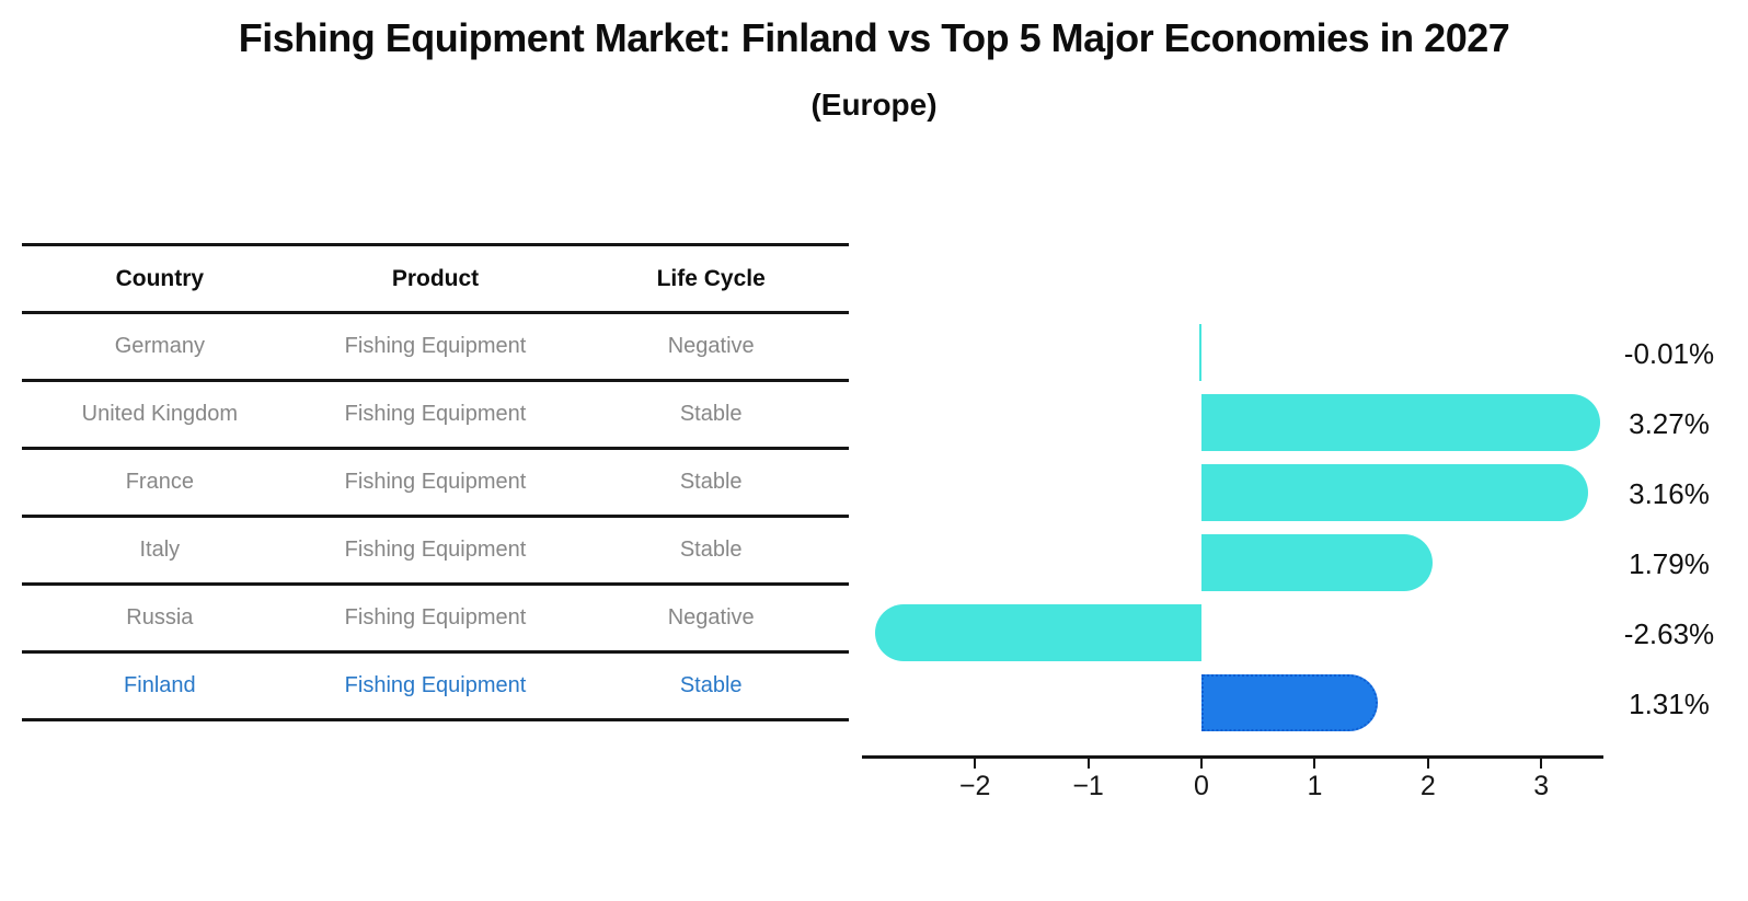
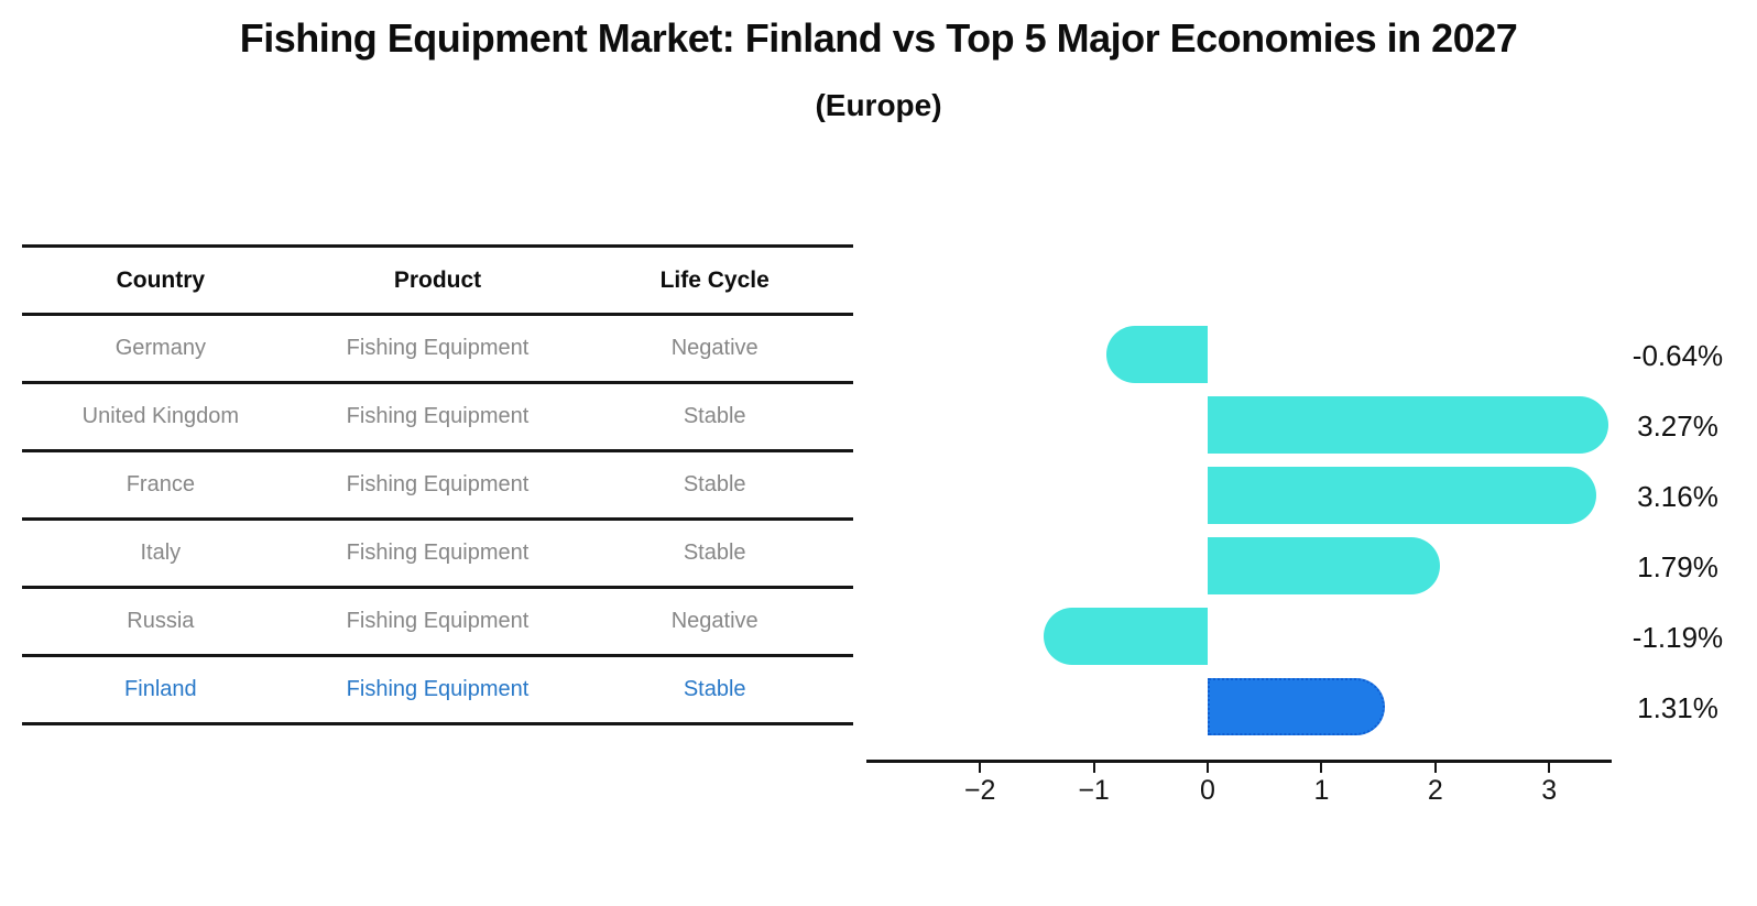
Germany: -0.01% -> -0.64%
Russia: -2.63% -> -1.19%
